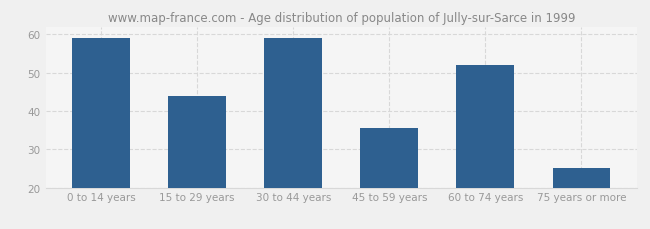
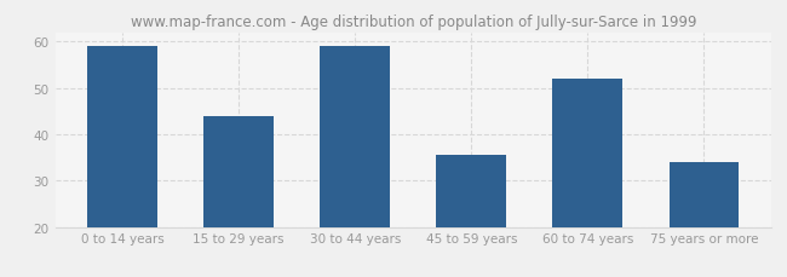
75 years or more: 25.0 -> 34.0
